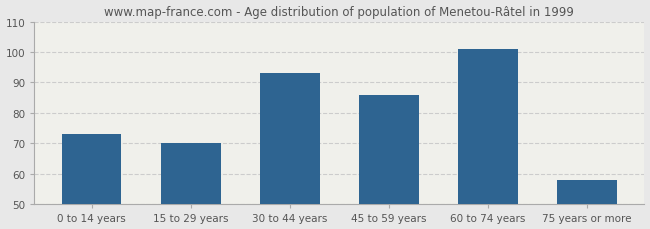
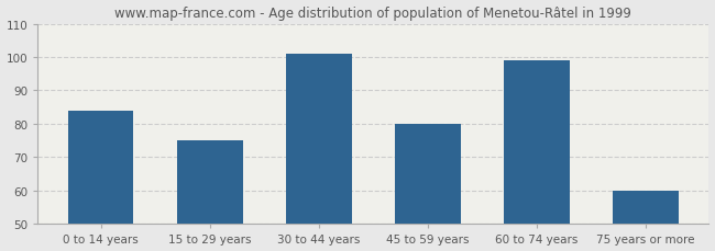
0 to 14 years: 73 -> 84
15 to 29 years: 70 -> 75
30 to 44 years: 93 -> 101
45 to 59 years: 86 -> 80
60 to 74 years: 101 -> 99
75 years or more: 58 -> 60
